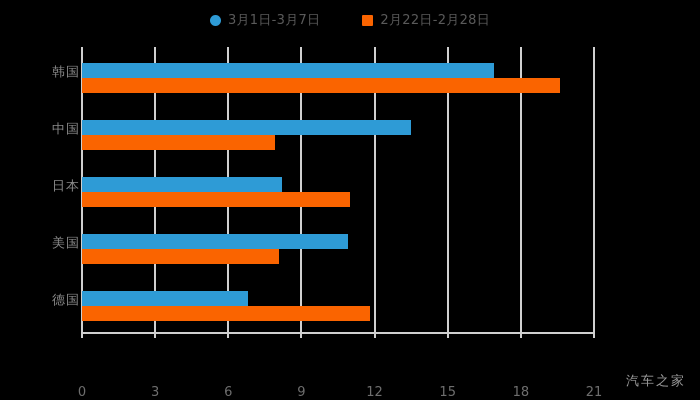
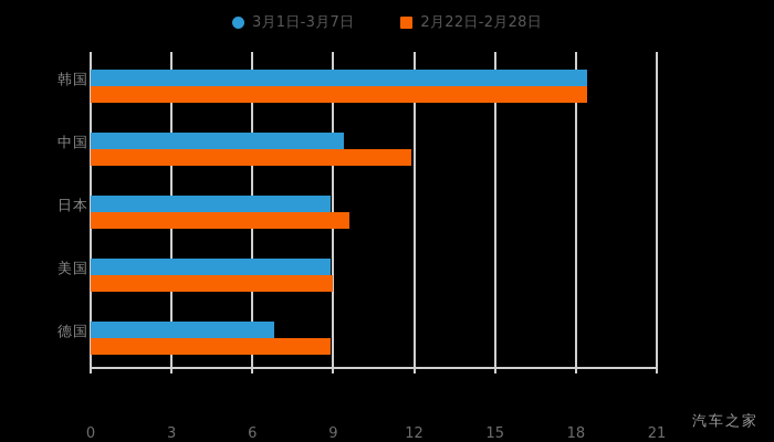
3月1日-3月7日/韩国: 16.9 -> 18.4
2月22日-2月28日/韩国: 19.6 -> 18.4
3月1日-3月7日/中国: 13.5 -> 9.4
2月22日-2月28日/中国: 7.9 -> 11.9
3月1日-3月7日/日本: 8.2 -> 8.9
2月22日-2月28日/日本: 11.0 -> 9.6
3月1日-3月7日/美国: 10.9 -> 8.9
2月22日-2月28日/美国: 8.1 -> 9.0
2月22日-2月28日/德国: 11.8 -> 8.9
